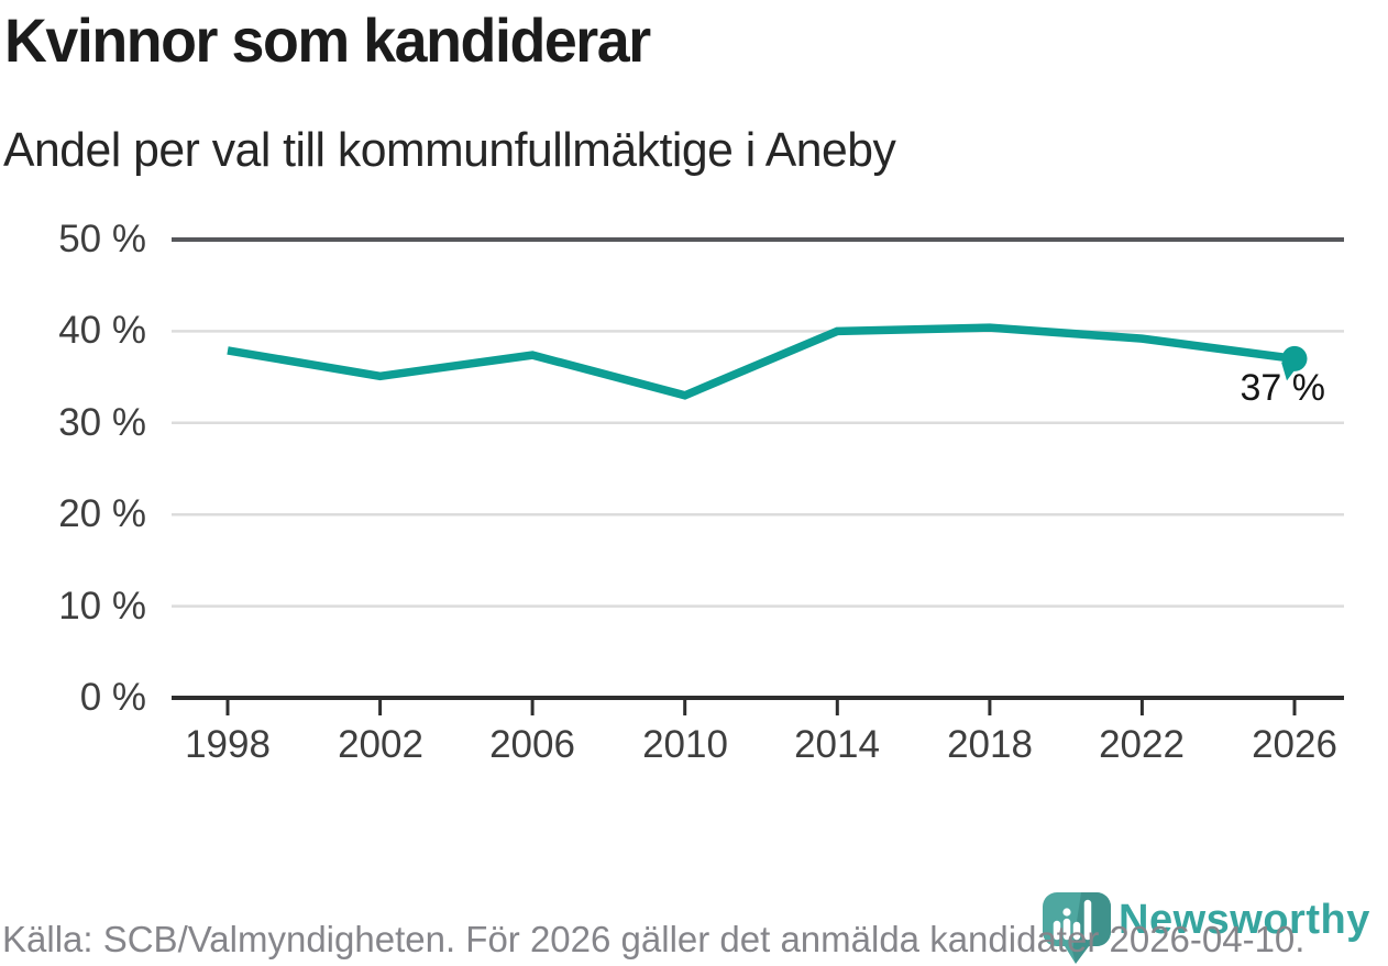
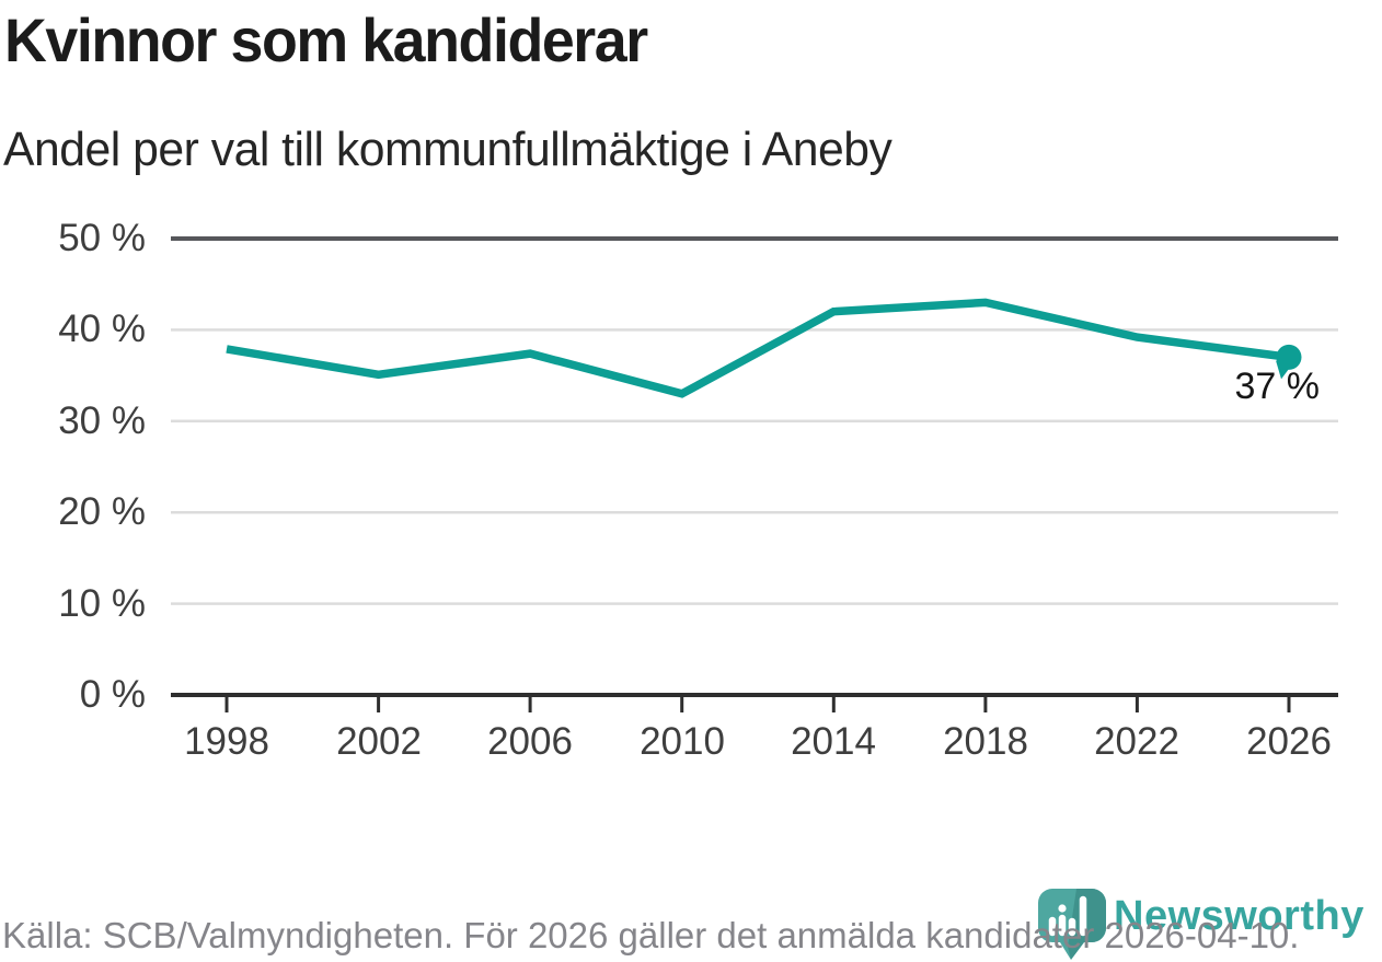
2014: 40% -> 42%
2018: 40% -> 43%
